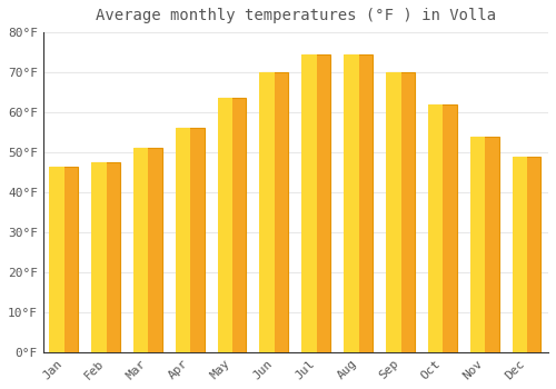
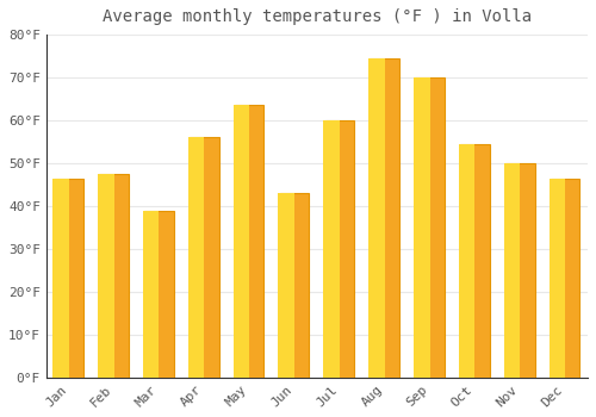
Mar: 51.0°F -> 39.0°F
Jun: 70.0°F -> 43.0°F
Jul: 74.5°F -> 60.0°F
Oct: 62.0°F -> 54.5°F
Nov: 54.0°F -> 50.0°F
Dec: 49.0°F -> 46.5°F
